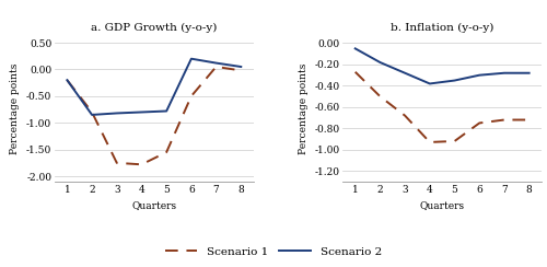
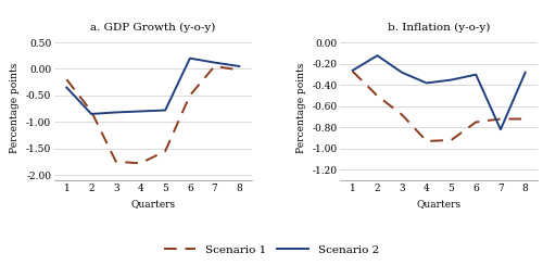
a. GDP Growth (y-o-y)/Scenario 2/1: -0.20 -> -0.35
b. Inflation (y-o-y)/Scenario 2/1: -0.05 -> -0.26
b. Inflation (y-o-y)/Scenario 2/2: -0.18 -> -0.12
b. Inflation (y-o-y)/Scenario 2/7: -0.28 -> -0.82
